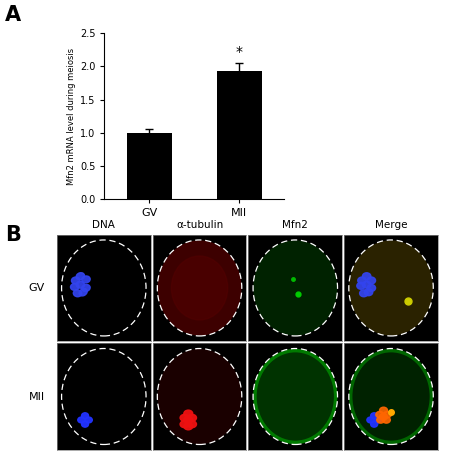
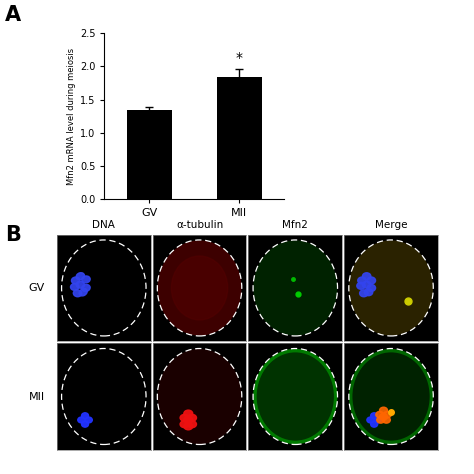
GV: 1.00 -> 1.34
MII: 1.93 -> 1.84
